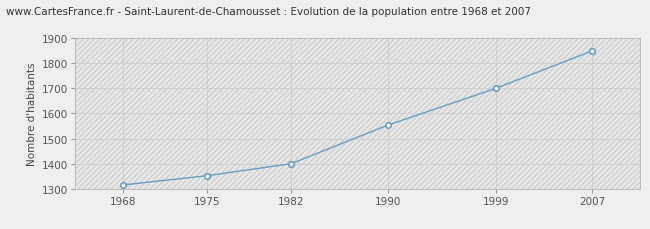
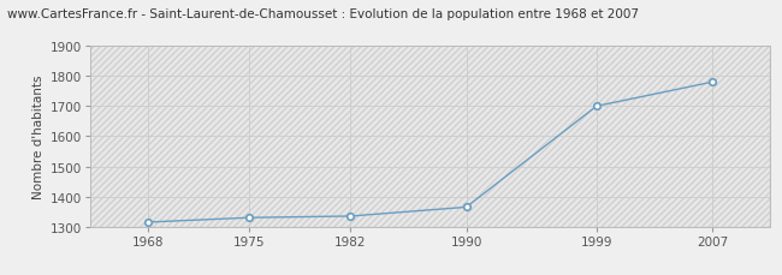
1975: 1352 -> 1330
1982: 1400 -> 1335
1990: 1553 -> 1365
2007: 1849 -> 1780
